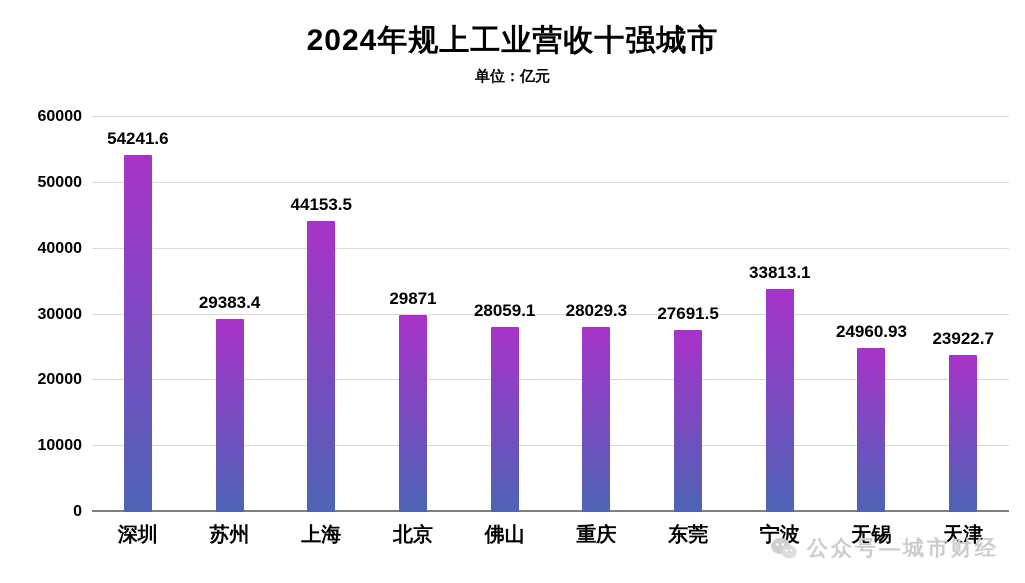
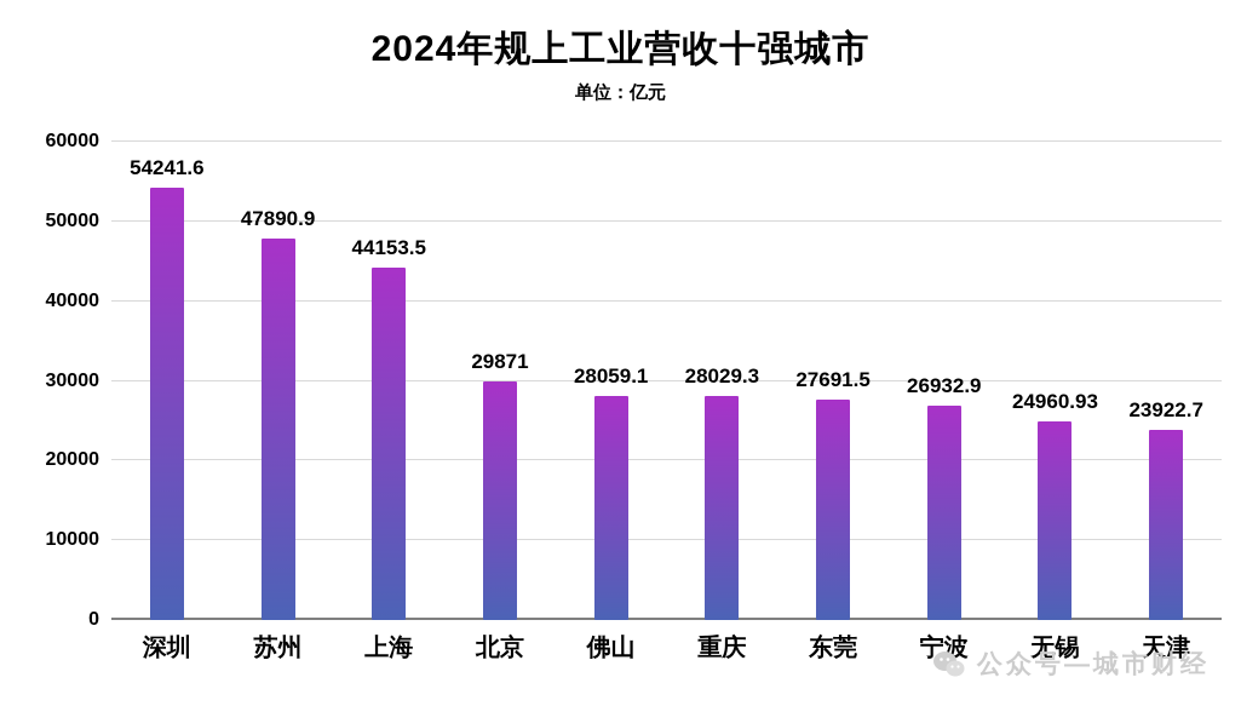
苏州: 29383.4 -> 47890.9
宁波: 33813.1 -> 26932.9
